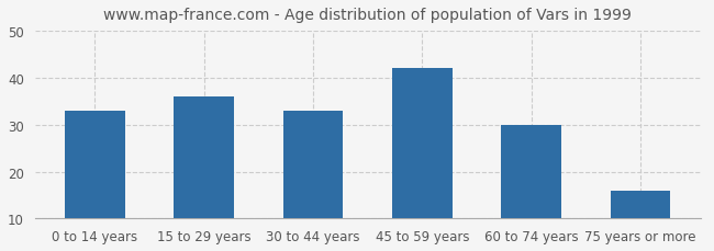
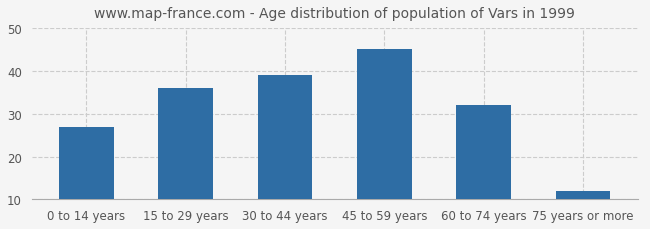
0 to 14 years: 33 -> 27
30 to 44 years: 33 -> 39
45 to 59 years: 42 -> 45
60 to 74 years: 30 -> 32
75 years or more: 16 -> 12
